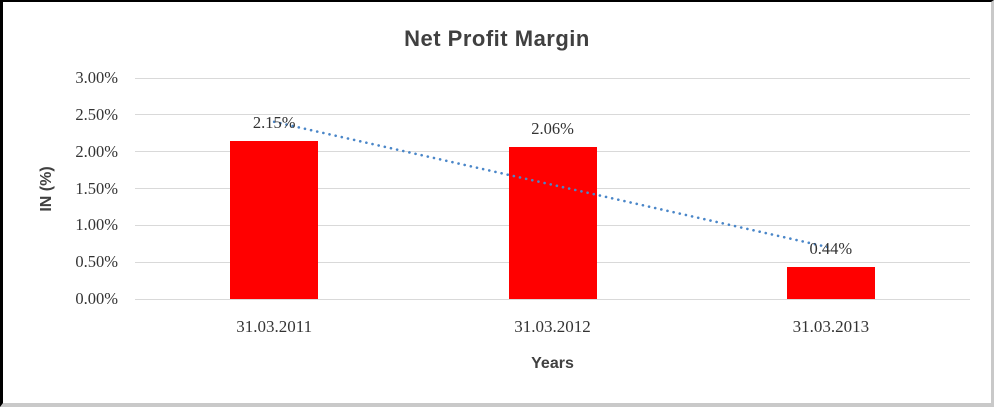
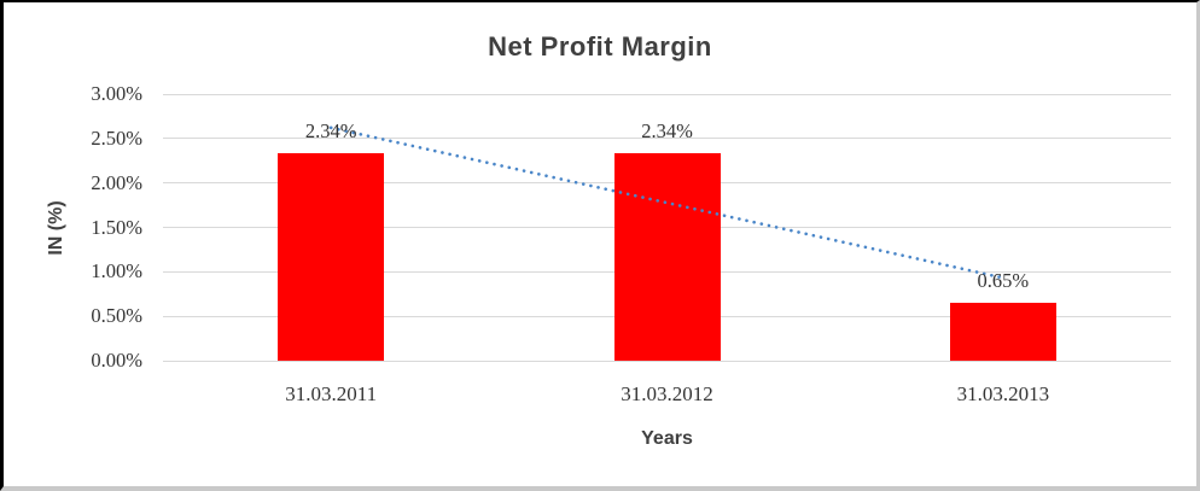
31.03.2011: 2.15% -> 2.34%
31.03.2012: 2.06% -> 2.34%
31.03.2013: 0.44% -> 0.65%
